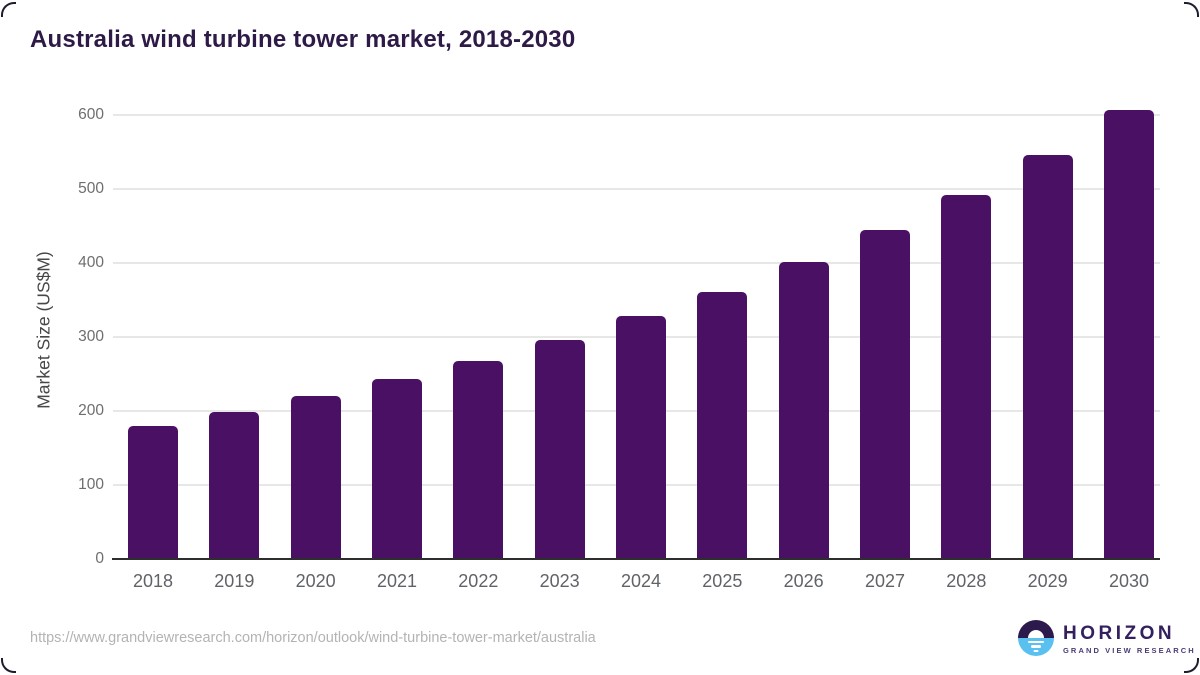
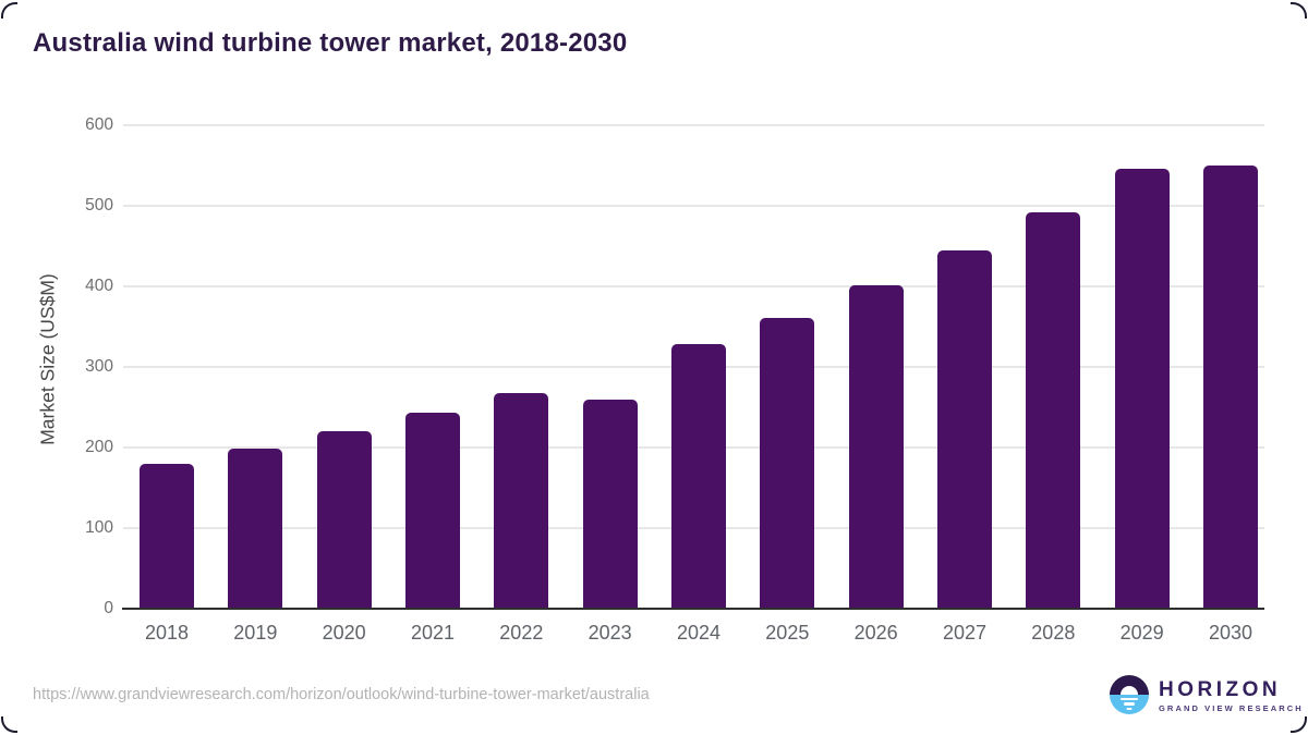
2023: 300 -> 260
2030: 610 -> 550
